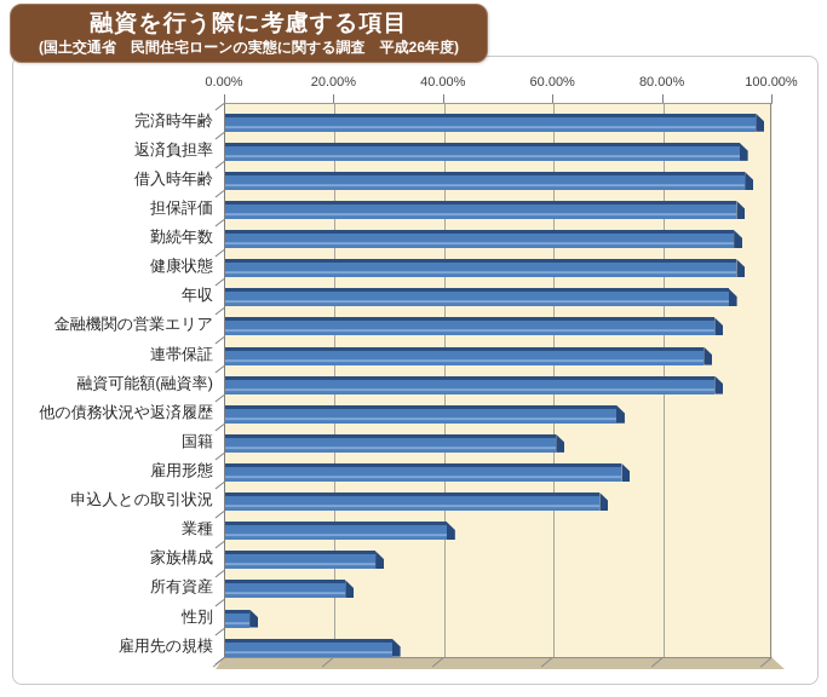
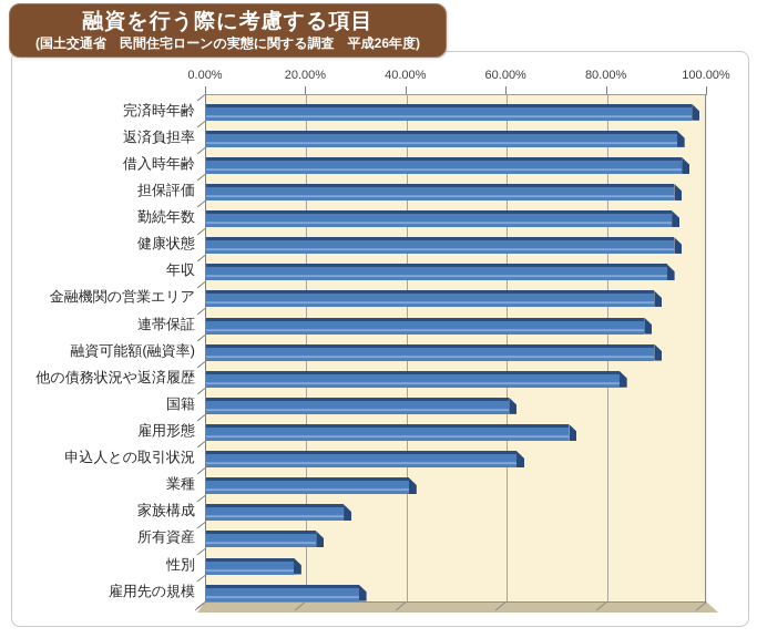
他の債務状況や返済履歴: 73% -> 84%
申込人との取引状況: 70% -> 64%
性別: 6% -> 19%
